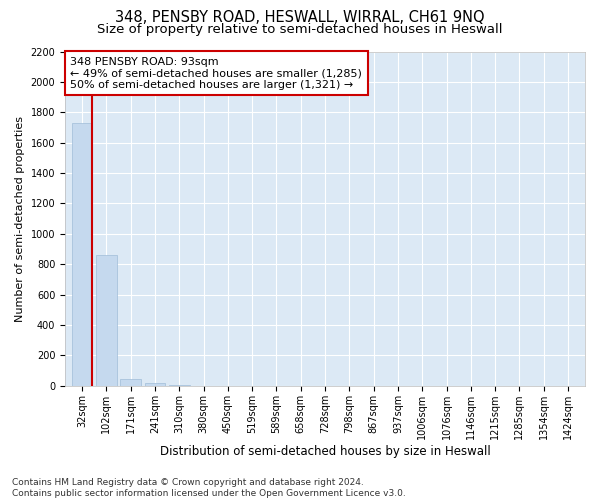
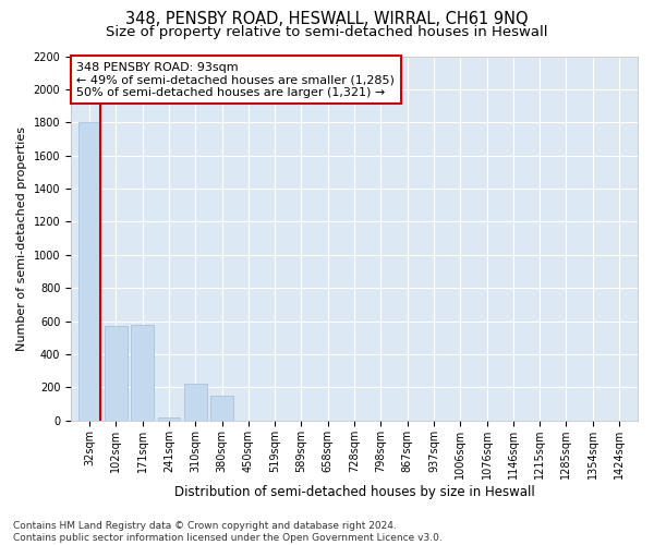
32sqm: 1730 -> 1800
102sqm: 860 -> 570
171sqm: 40 -> 580
310sqm: 0 -> 220
380sqm: 0 -> 150
